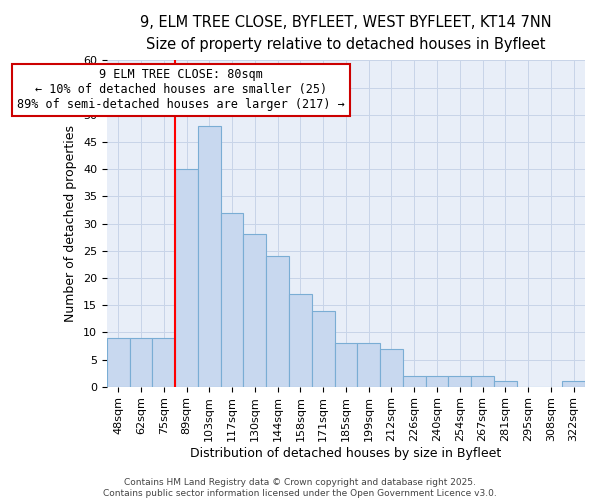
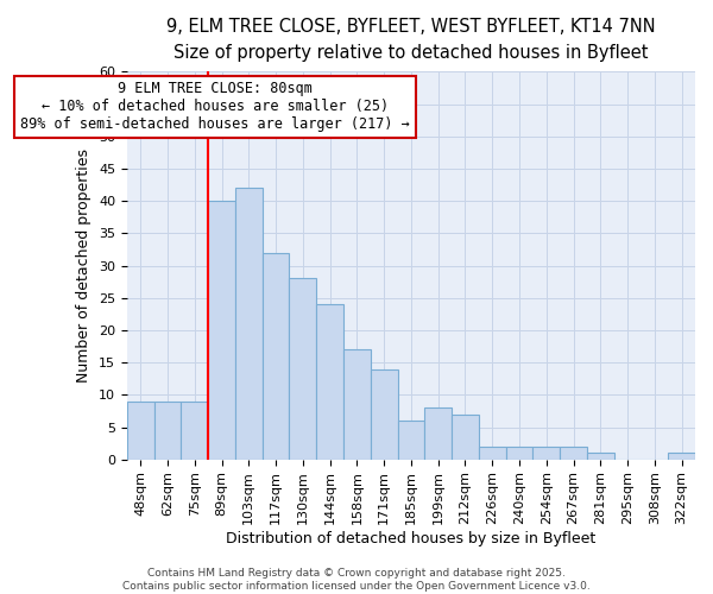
103sqm: 48 -> 42
185sqm: 8 -> 6
